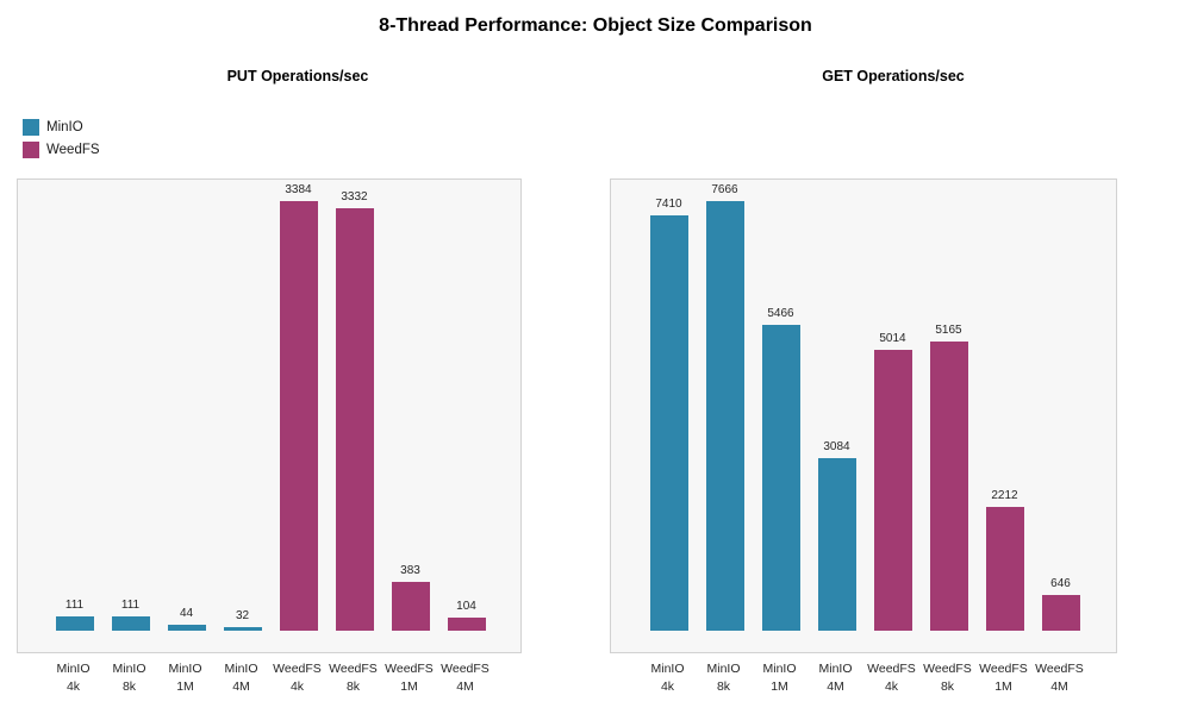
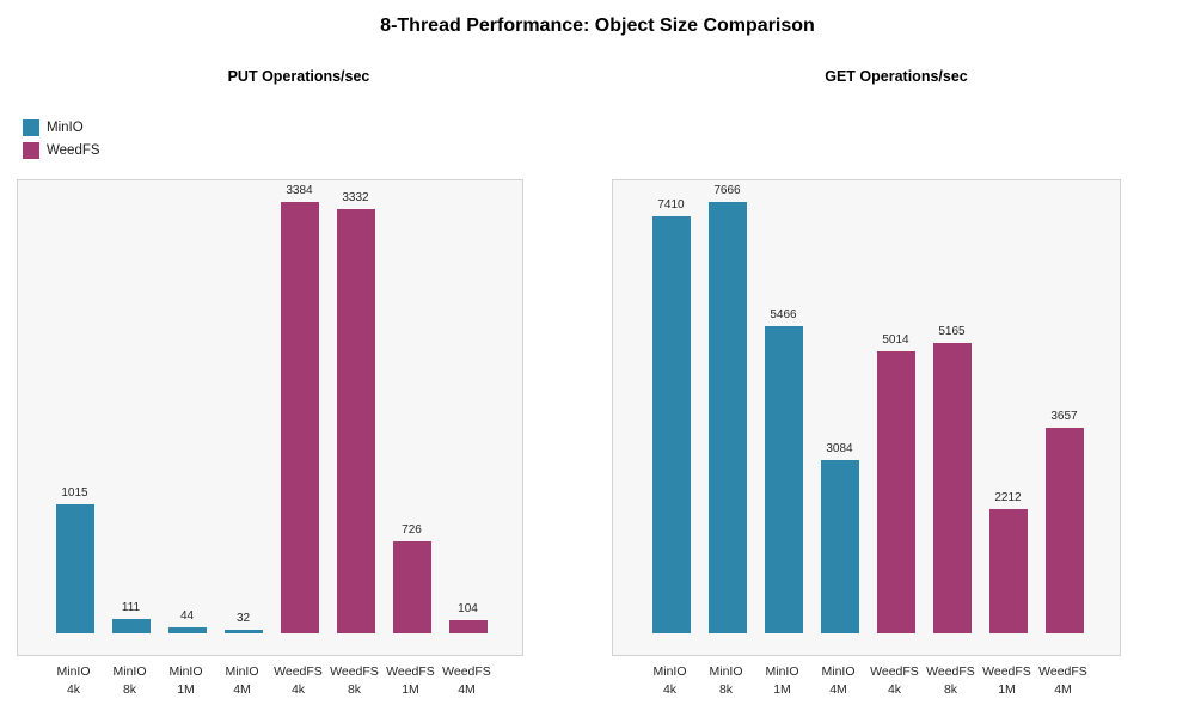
PUT Operations/sec/MinIO 4k: 111 -> 1015
PUT Operations/sec/WeedFS 1M: 383 -> 726
GET Operations/sec/WeedFS 4M: 646 -> 3657
